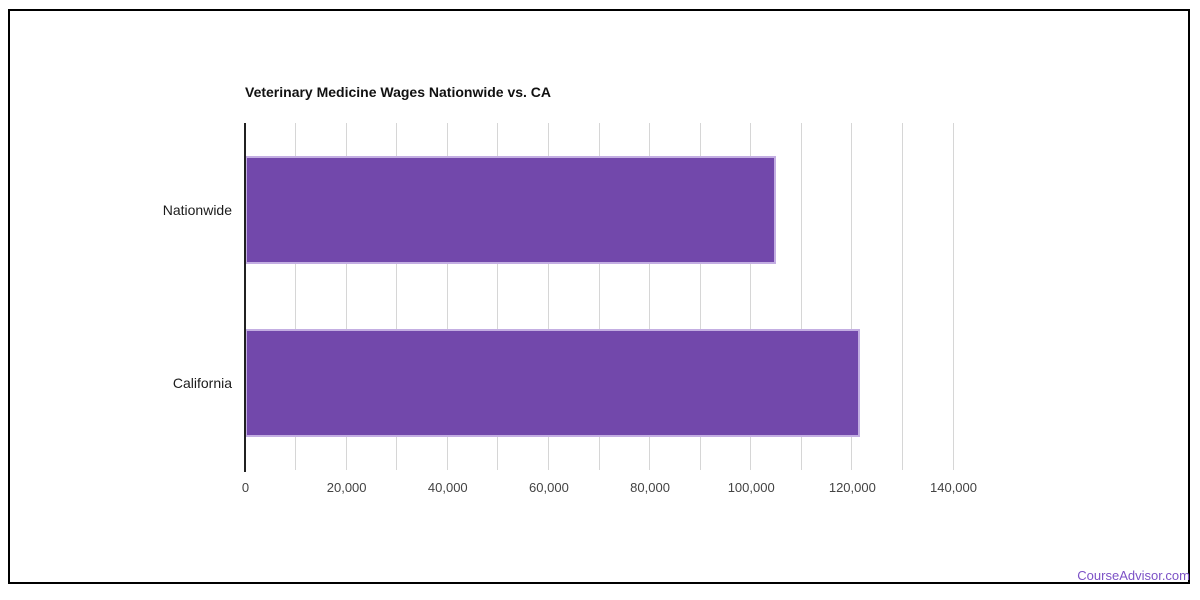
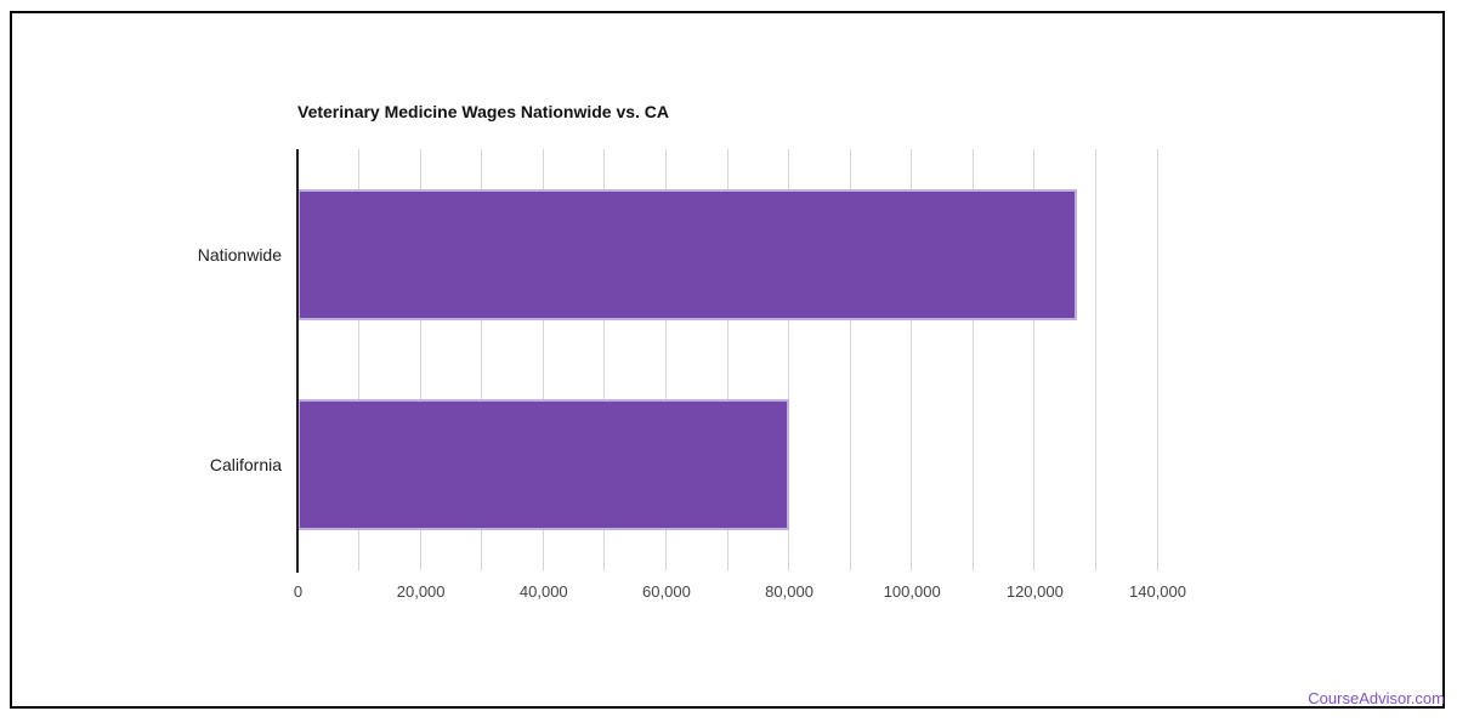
Nationwide: 105000 -> 127000
California: 122000 -> 80000
